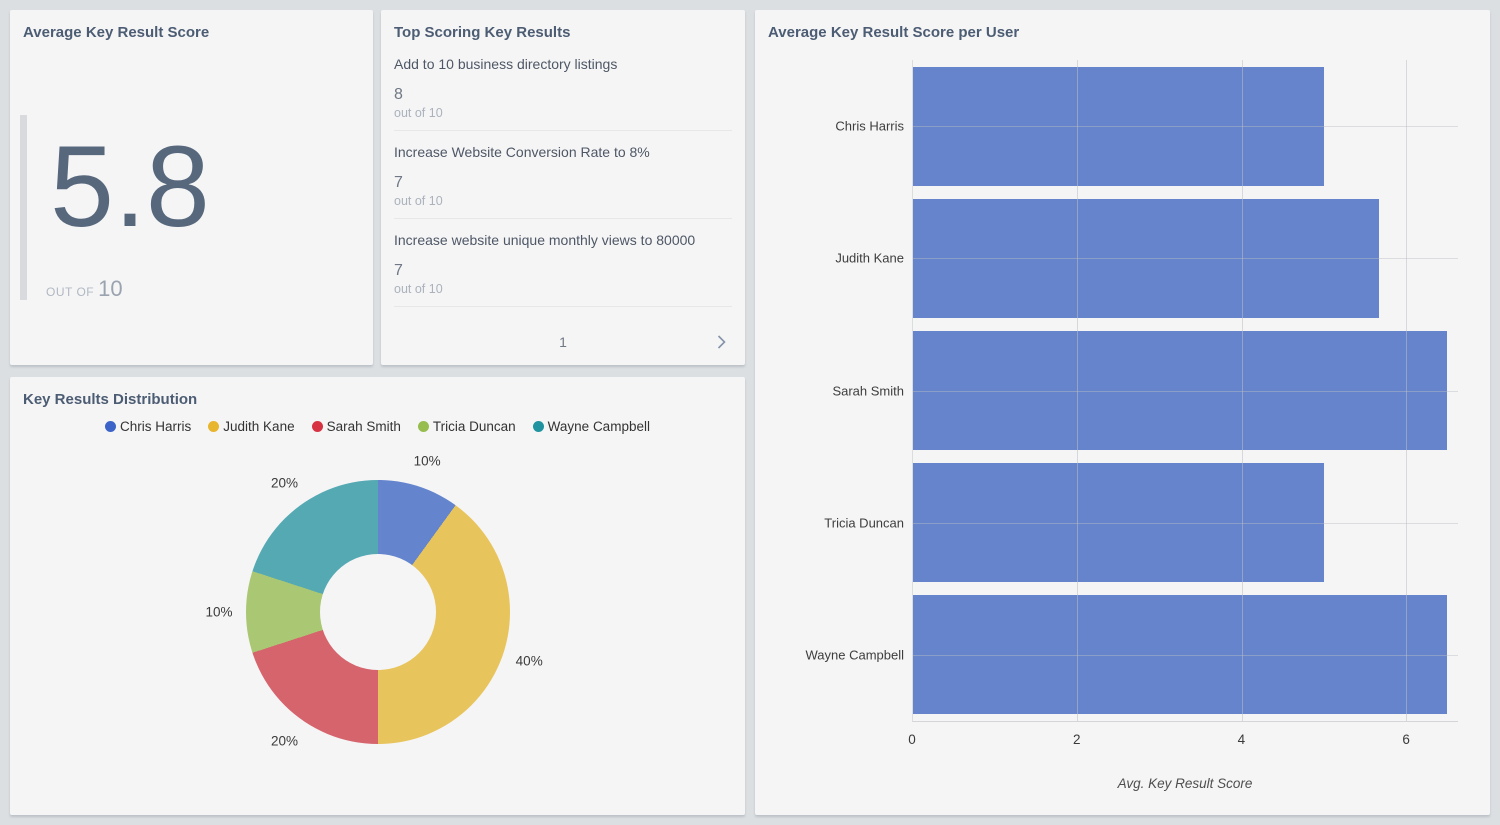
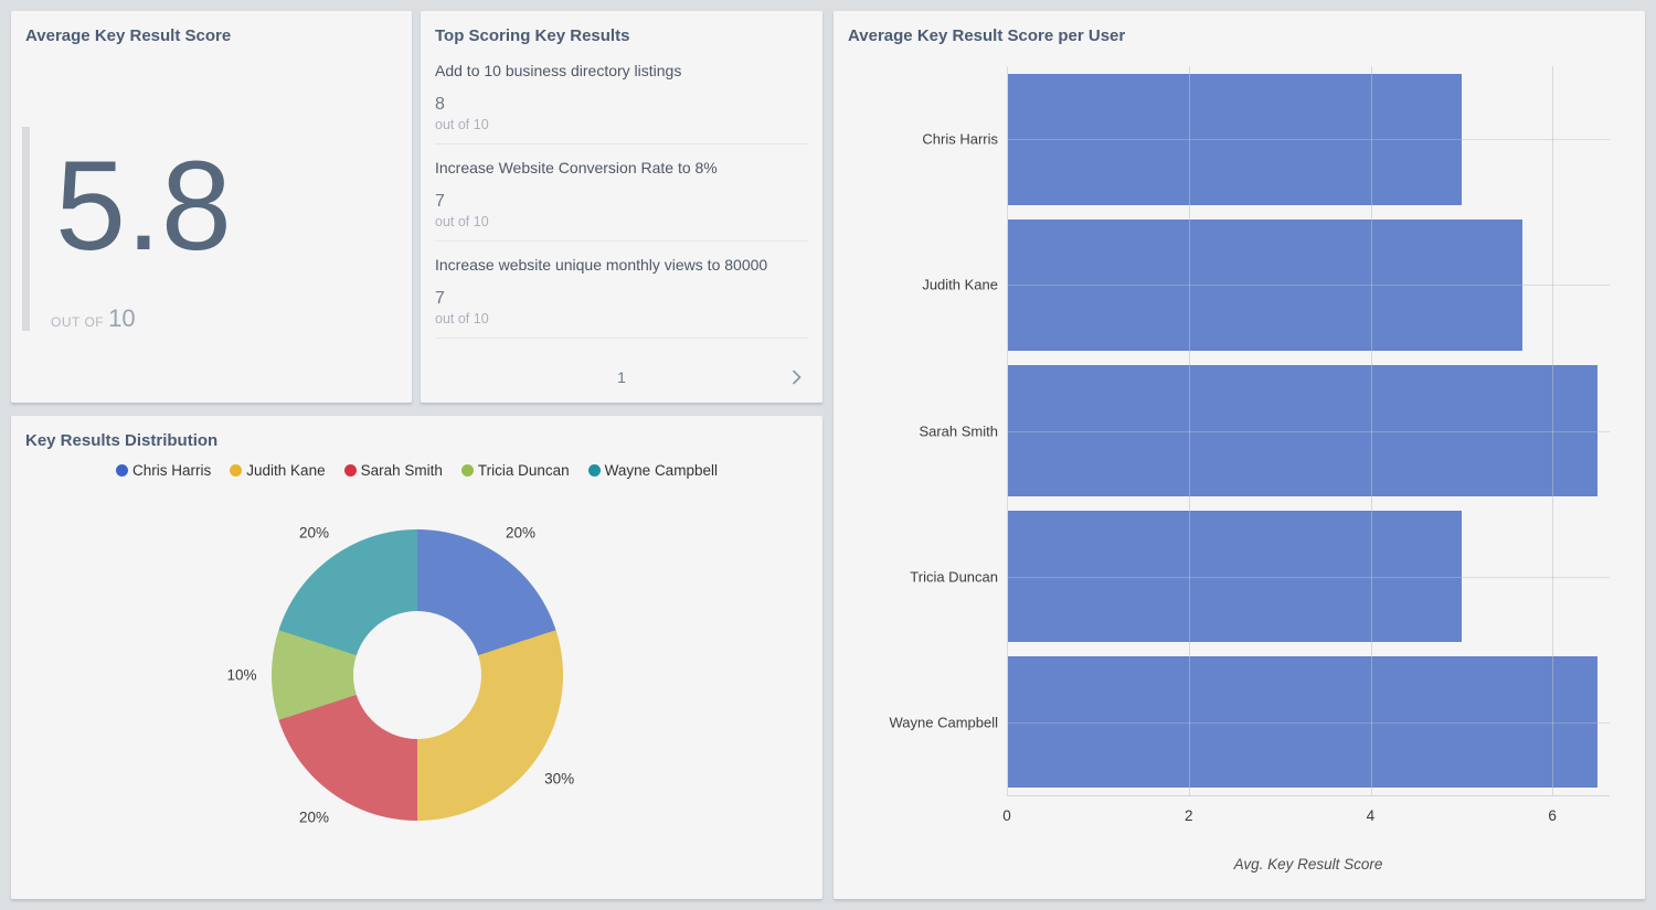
Key Results Distribution/Chris Harris: 10% -> 20%
Key Results Distribution/Judith Kane: 40% -> 30%
